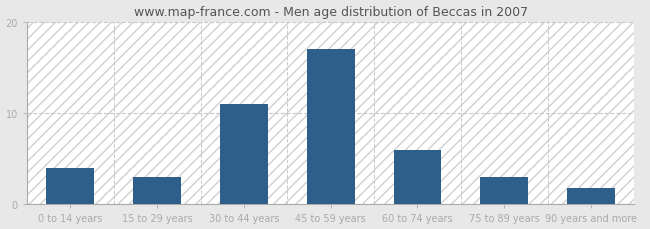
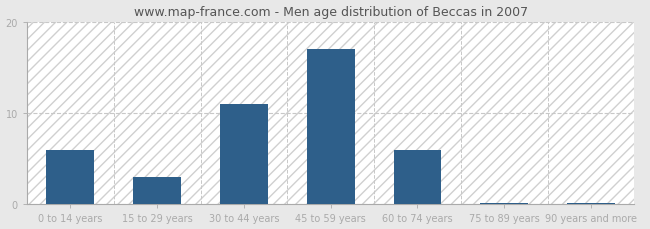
0 to 14 years: 4.0 -> 6.0
75 to 89 years: 3.0 -> 0.2
90 years and more: 1.8 -> 0.2
